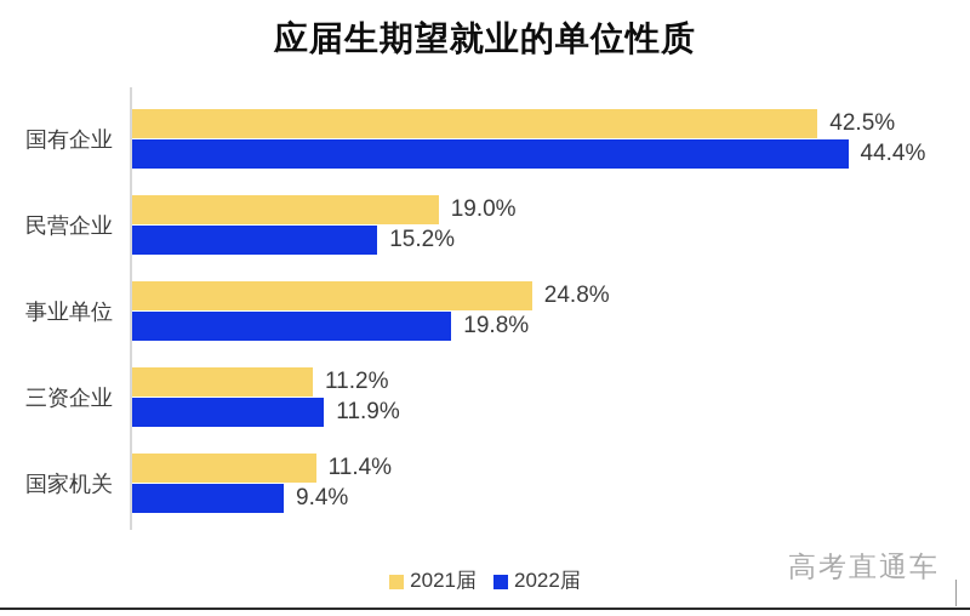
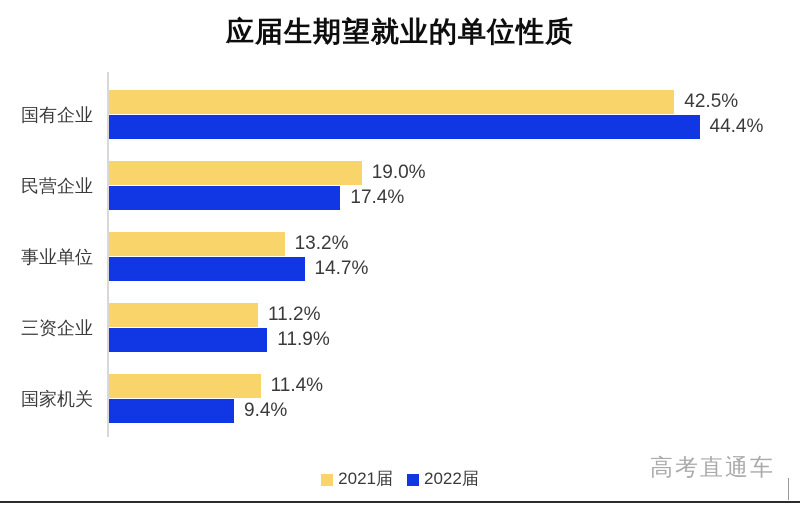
2022届/民营企业: 15.2% -> 17.4%
2021届/事业单位: 24.8% -> 13.2%
2022届/事业单位: 19.8% -> 14.7%
